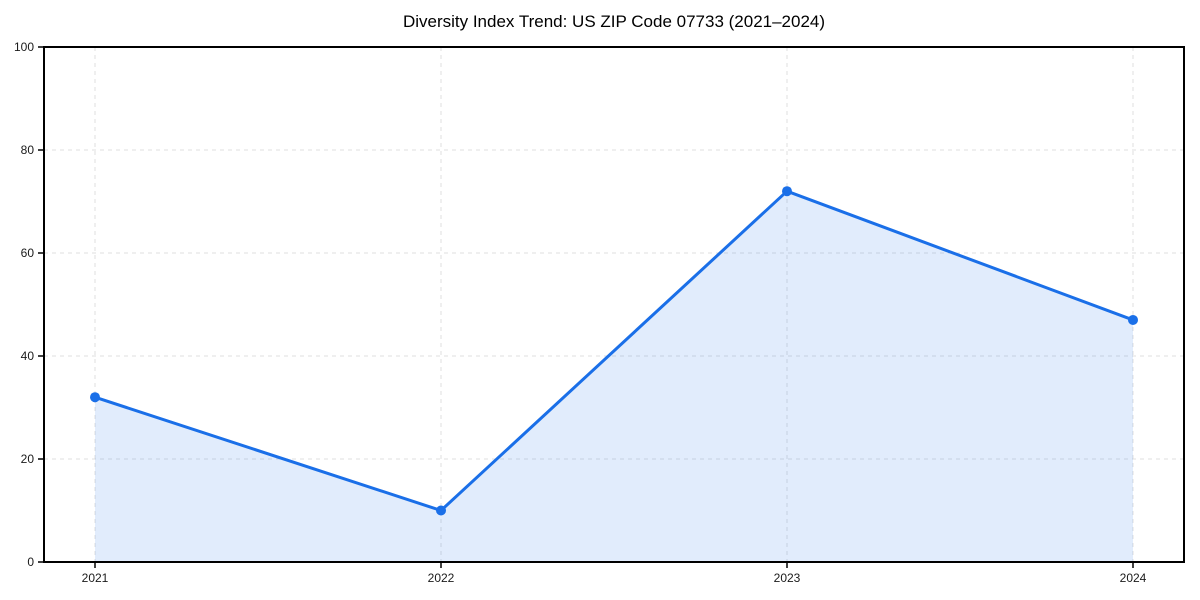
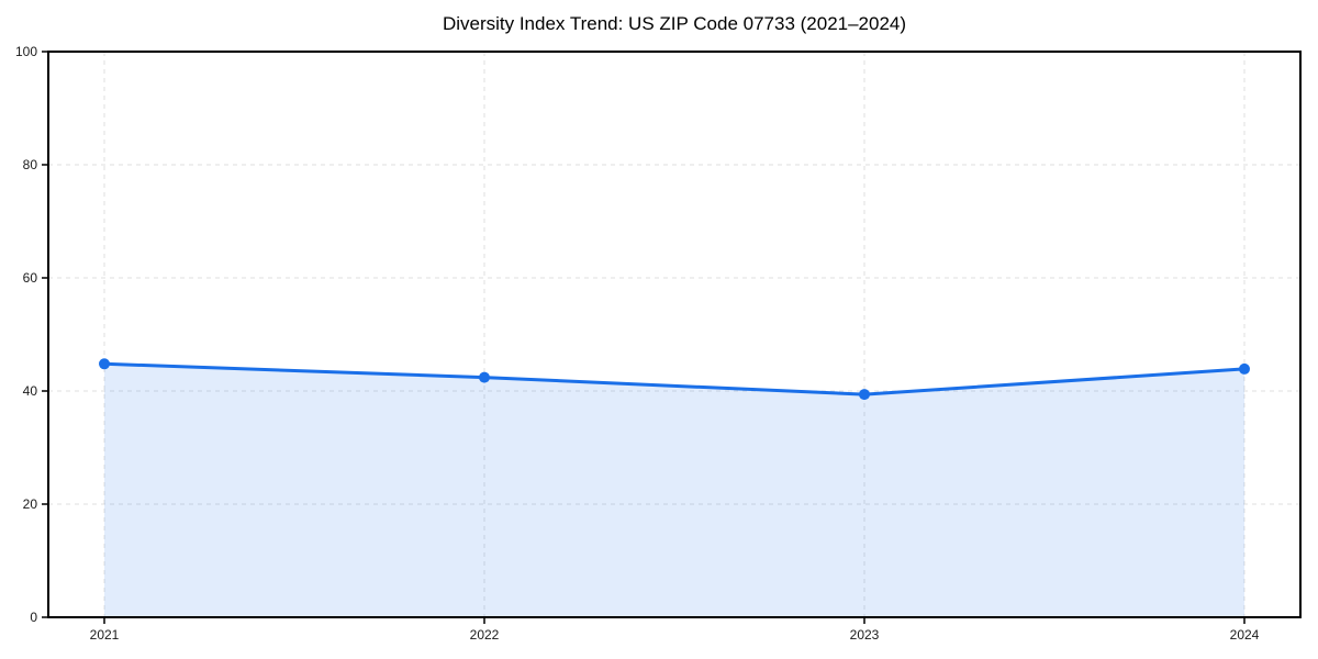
2021: 32 -> 45
2022: 10 -> 42
2023: 72 -> 39
2024: 47 -> 44
